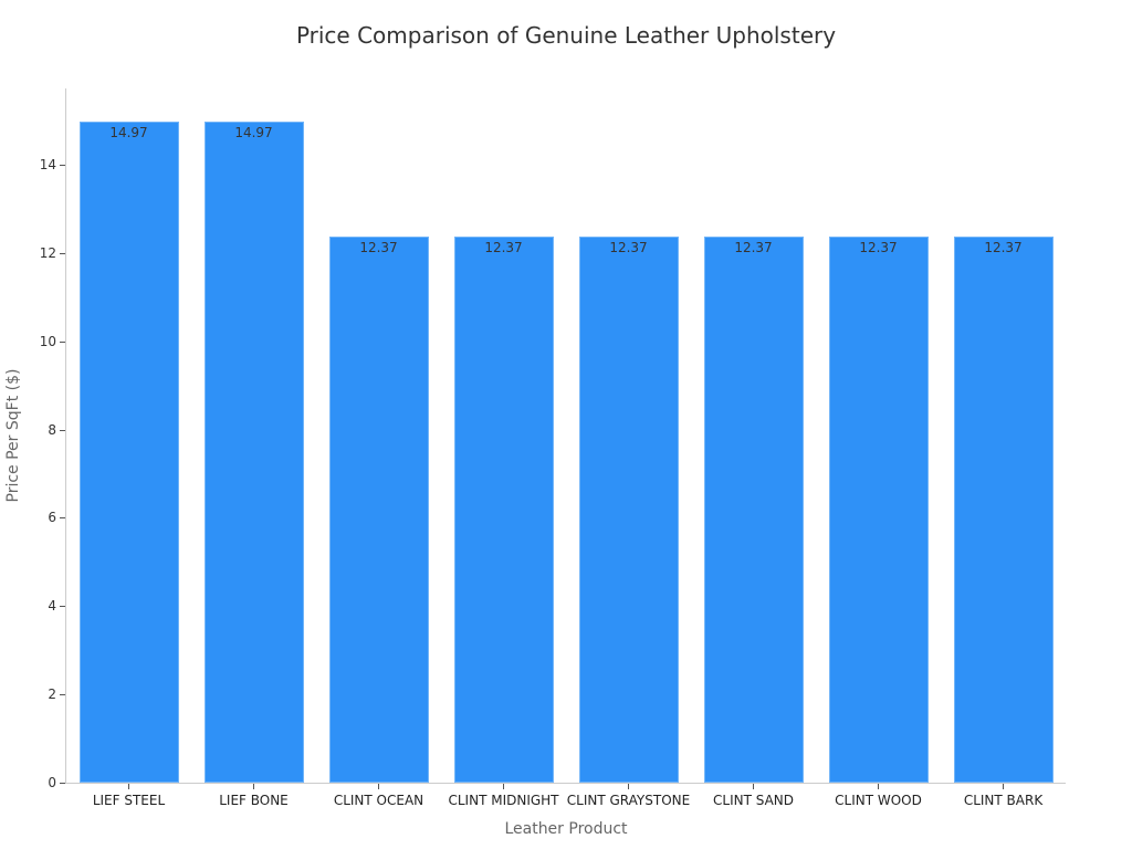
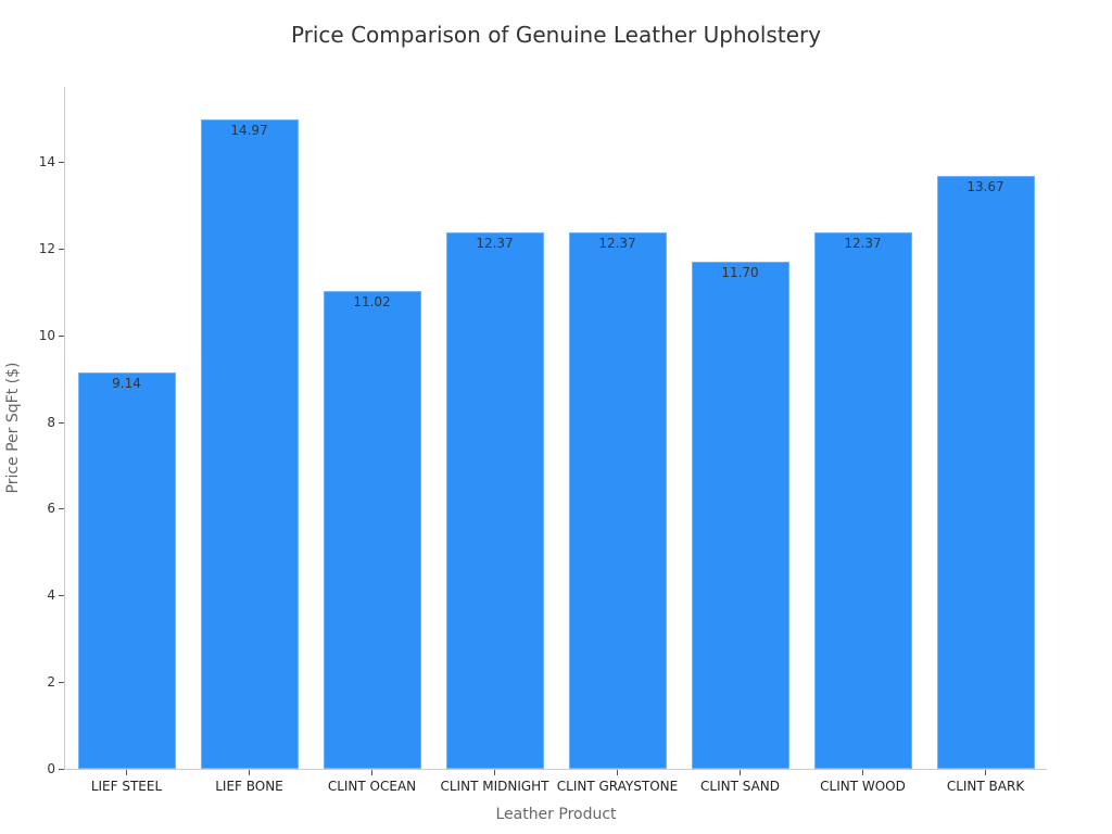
LIEF STEEL: 14.97 -> 9.14
CLINT OCEAN: 12.37 -> 11.02
CLINT SAND: 12.37 -> 11.70
CLINT BARK: 12.37 -> 13.67
